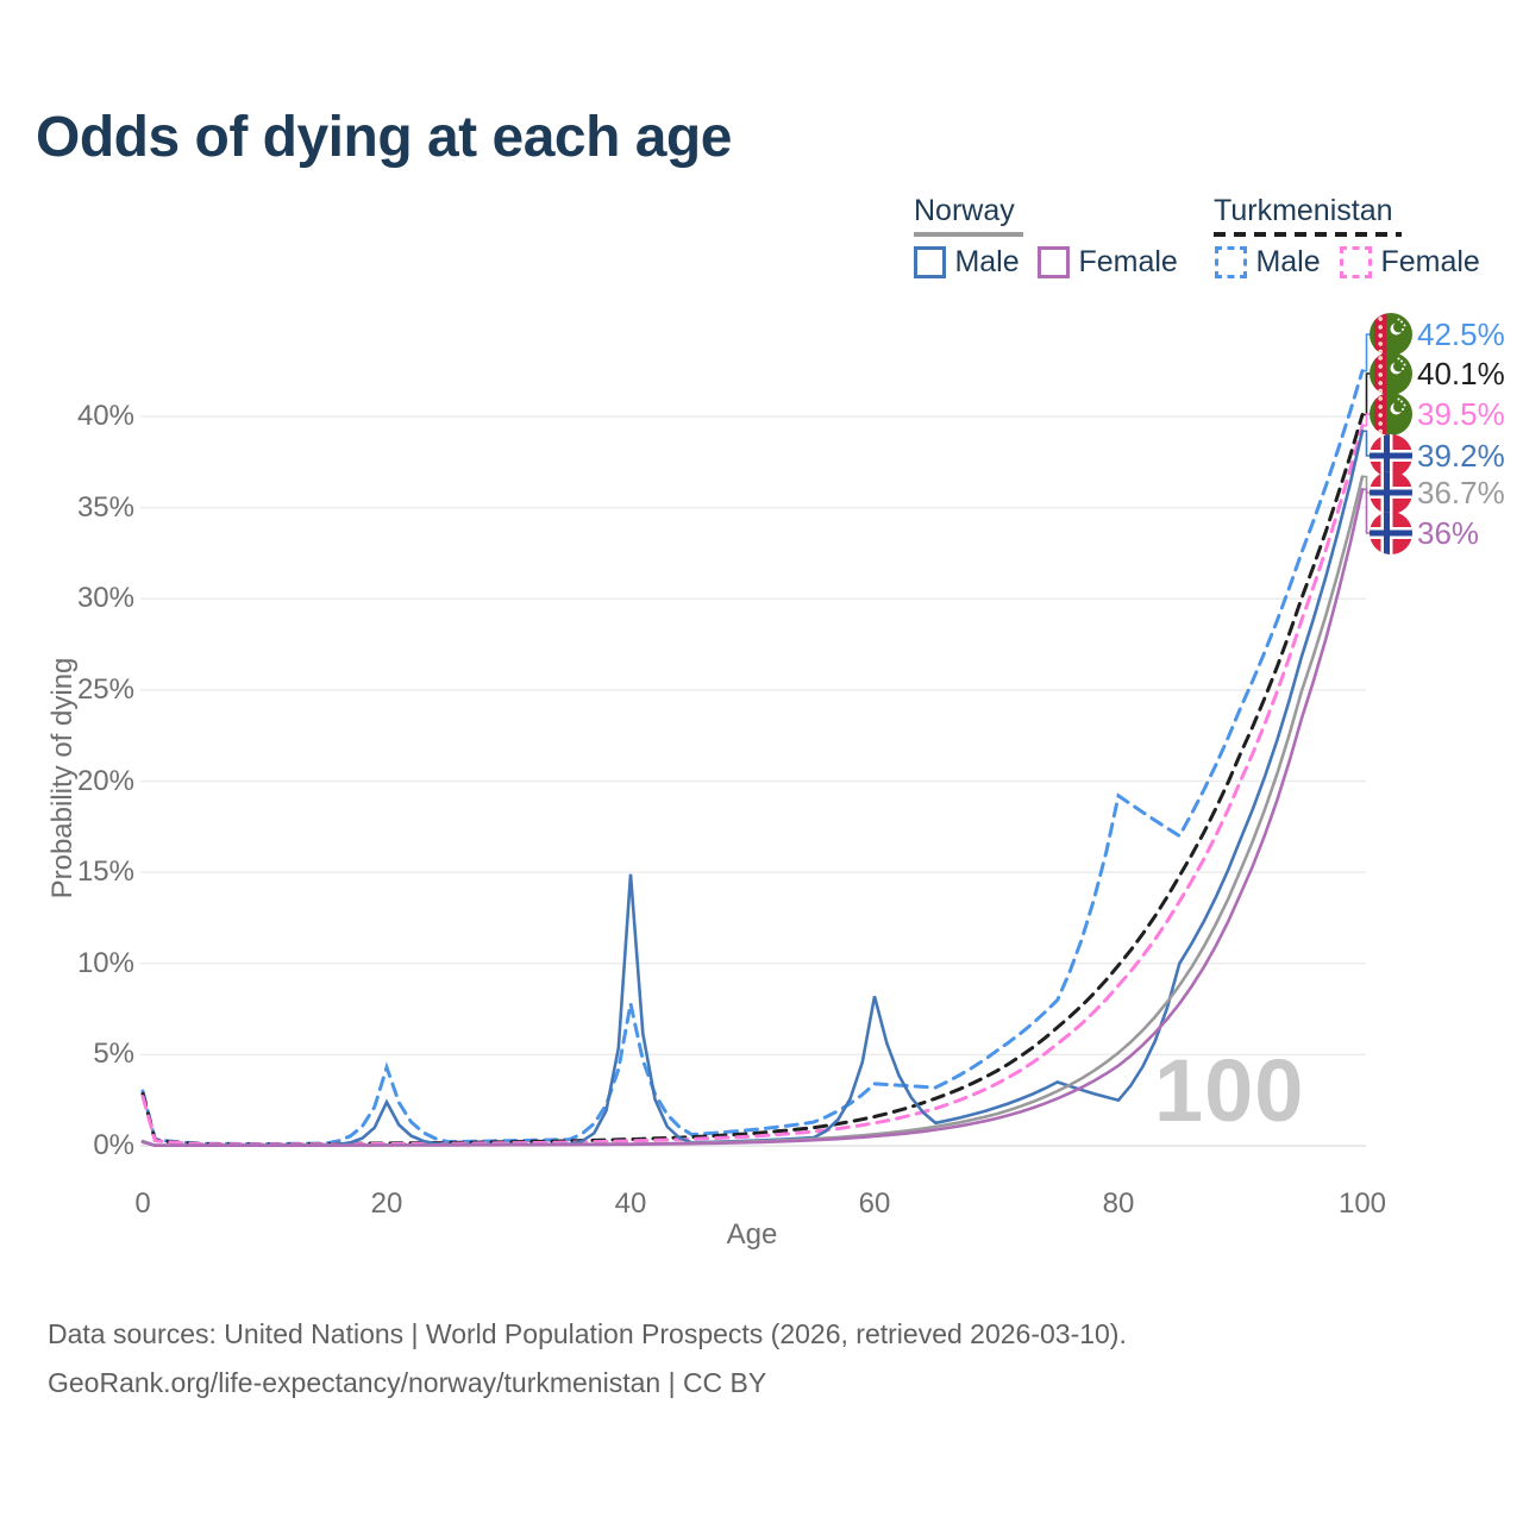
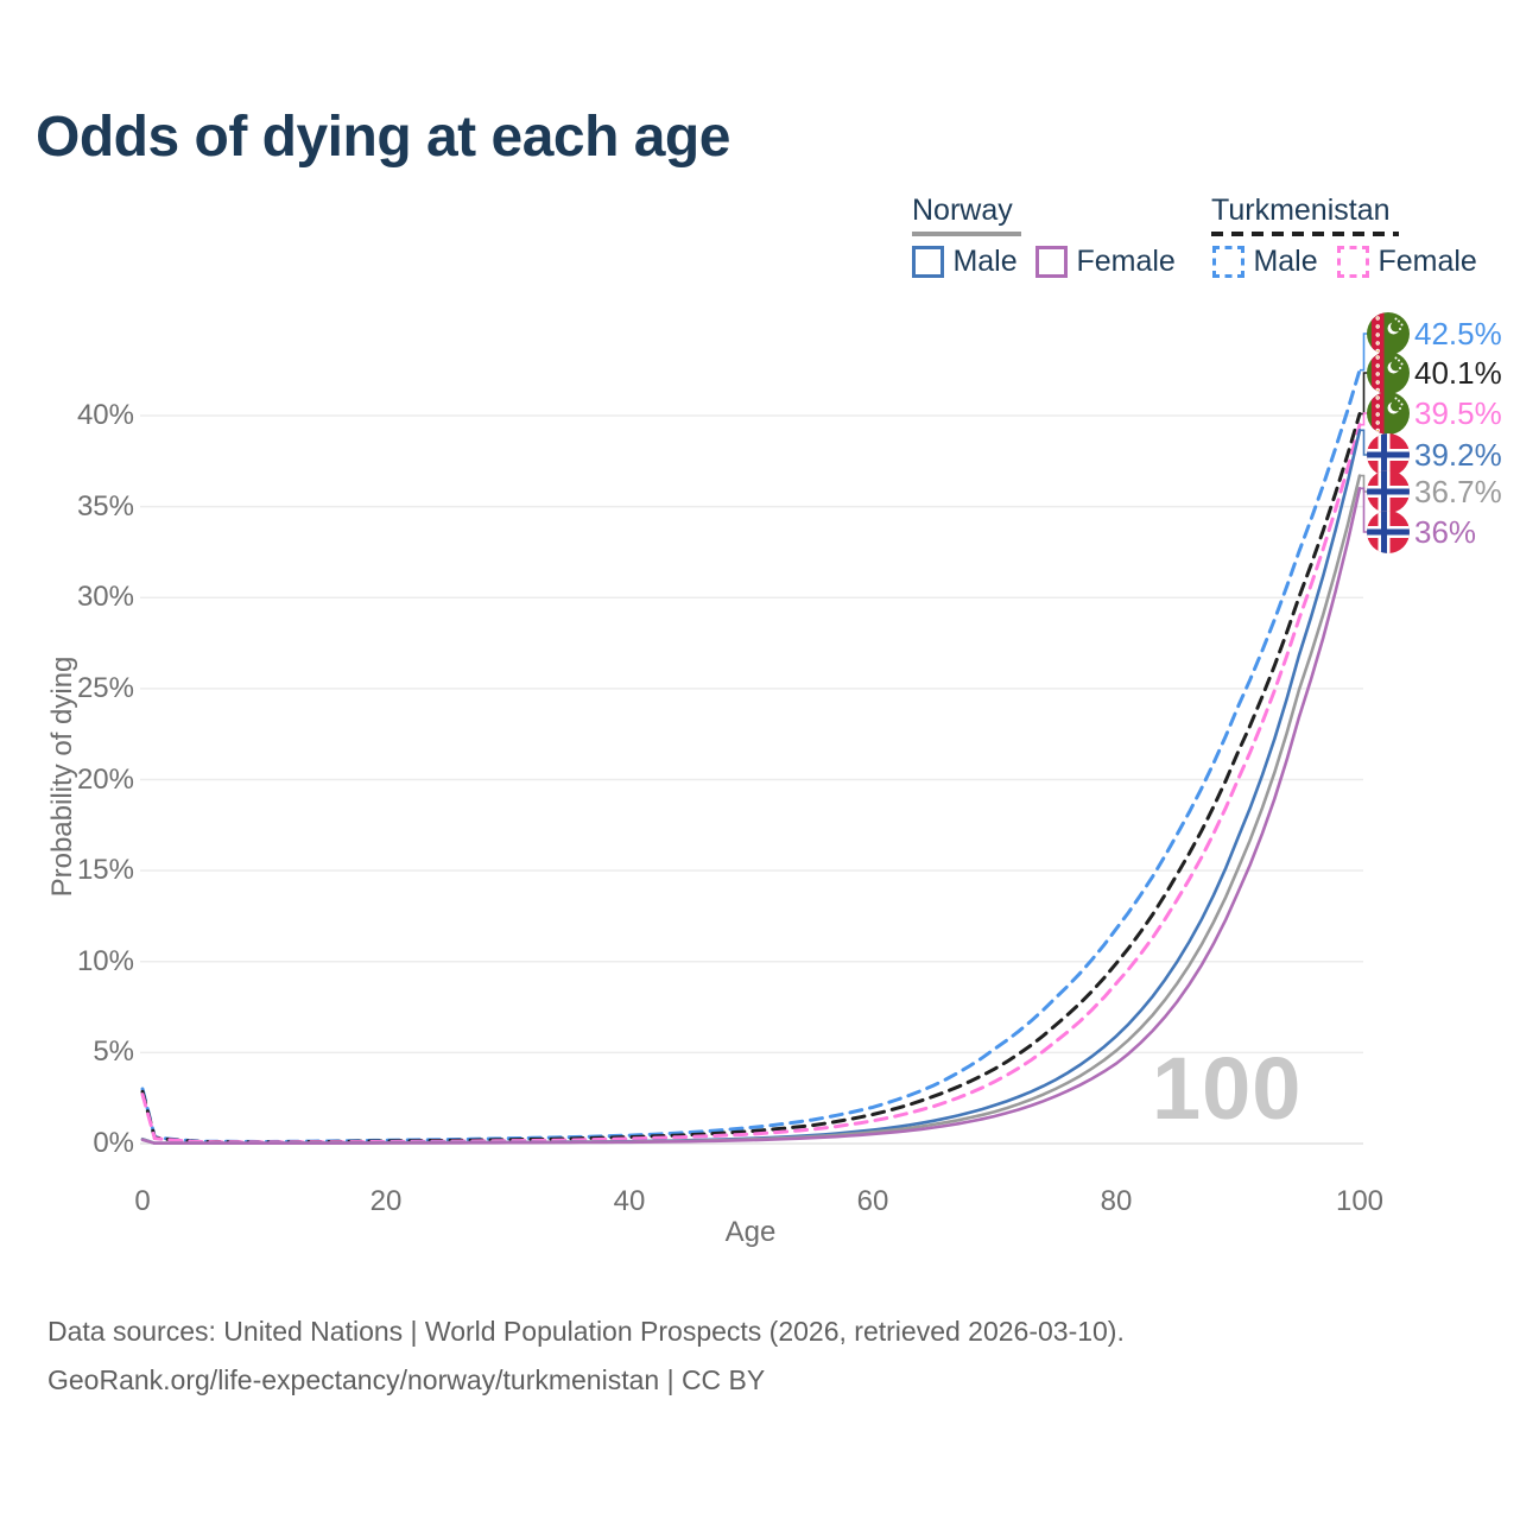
Turkmenistan Male/20: 4.3% -> 0.2%
Norway Male/20: 2.4% -> 0.1%
Turkmenistan Male/40: 7.8% -> 0.5%
Norway Male/40: 14.9% -> 0.1%
Turkmenistan Male/60: 3.4% -> 2.0%
Norway Male/60: 8.2% -> 0.8%
Turkmenistan Male/80: 19.2% -> 11.8%
Norway Male/80: 2.5% -> 5.9%
